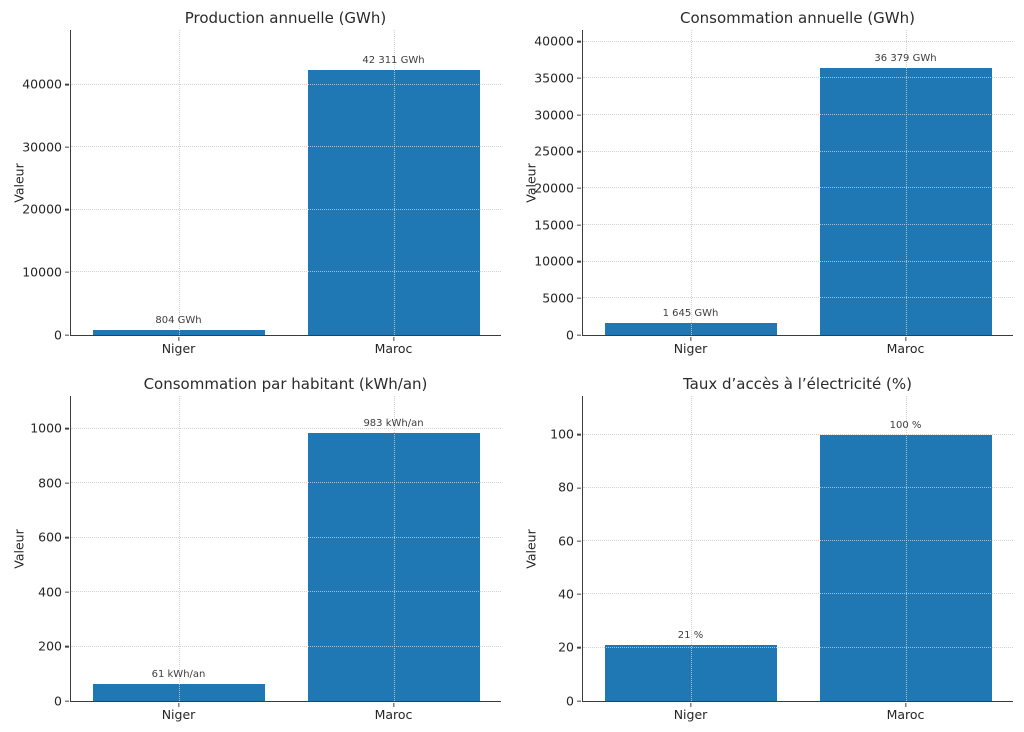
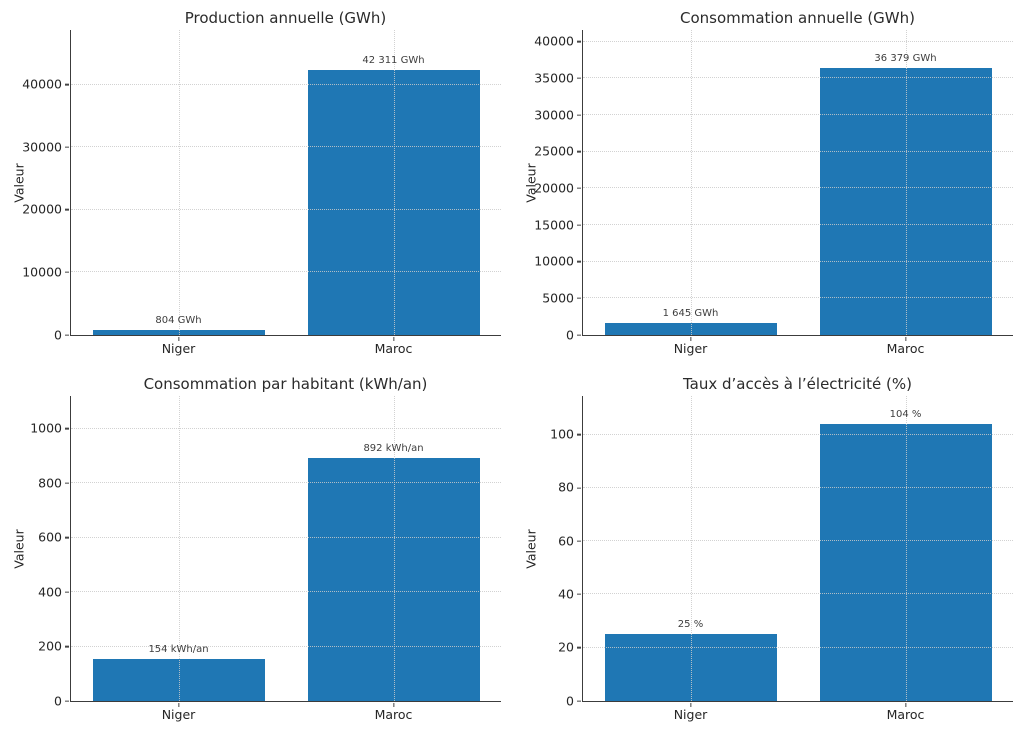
Consommation par habitant (kWh/an)/Niger: 61 -> 154
Consommation par habitant (kWh/an)/Maroc: 983 -> 892
Taux d’accès à l’électricité (%)/Niger: 21 -> 25
Taux d’accès à l’électricité (%)/Maroc: 100 -> 104
